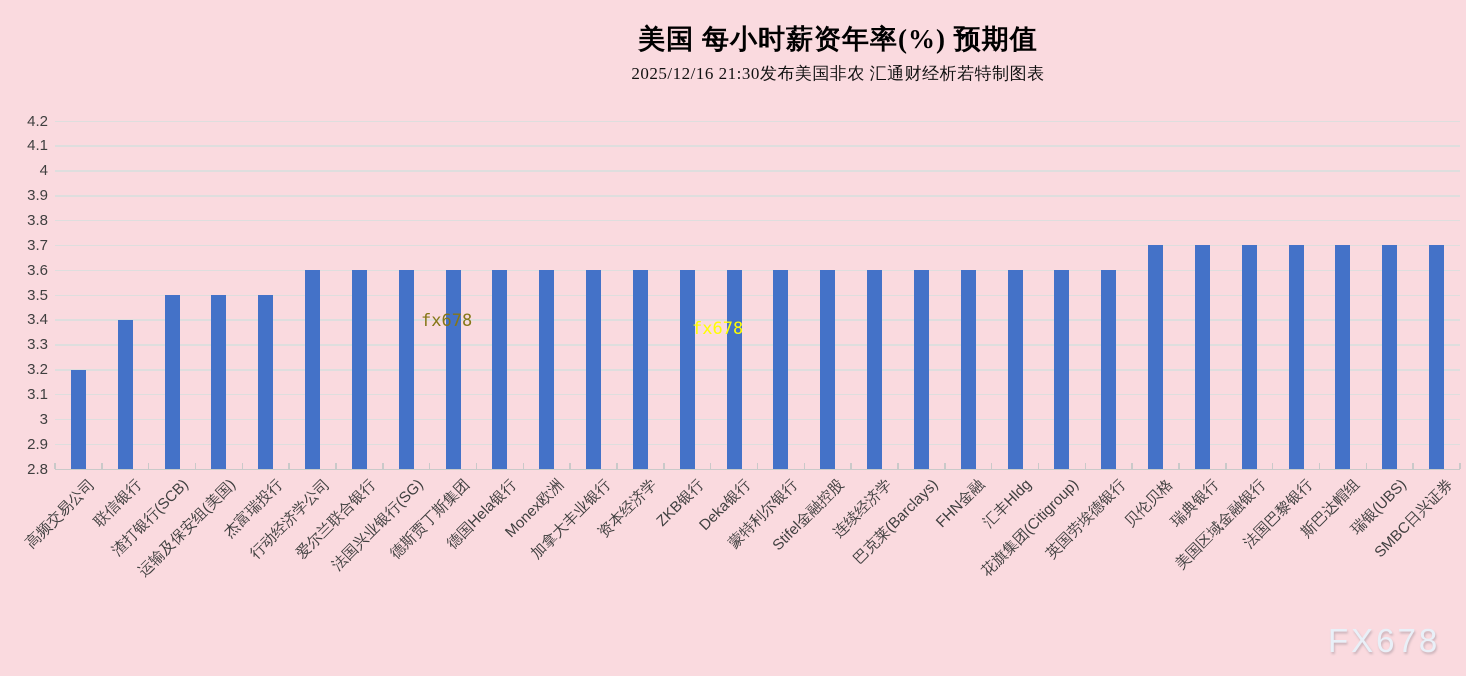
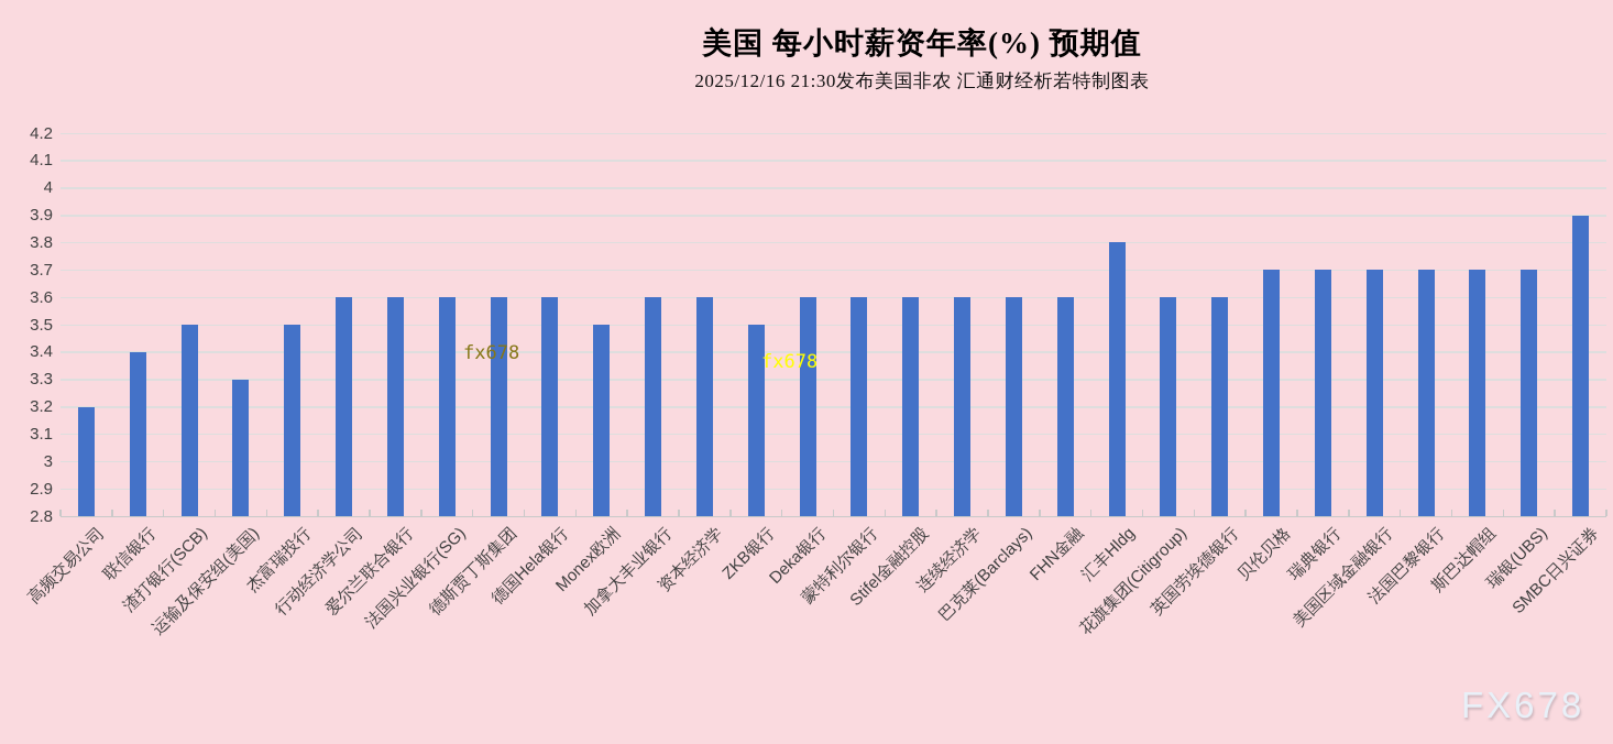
运输及保安组(美国): 3.5 -> 3.3
Monex欧洲: 3.6 -> 3.5
ZKB银行: 3.6 -> 3.5
汇丰Hldg: 3.6 -> 3.8
SMBC日兴证券: 3.7 -> 3.9
